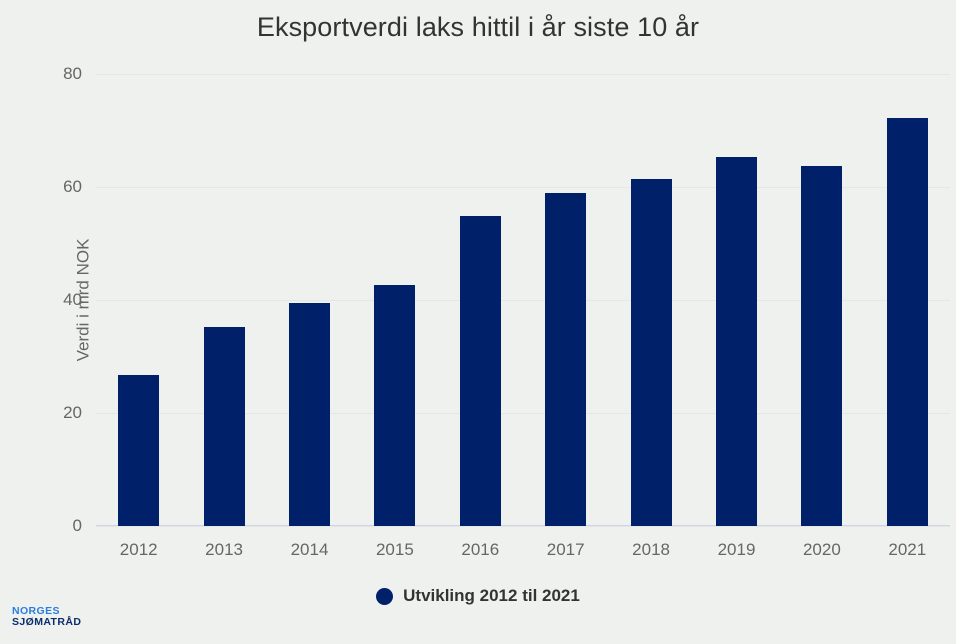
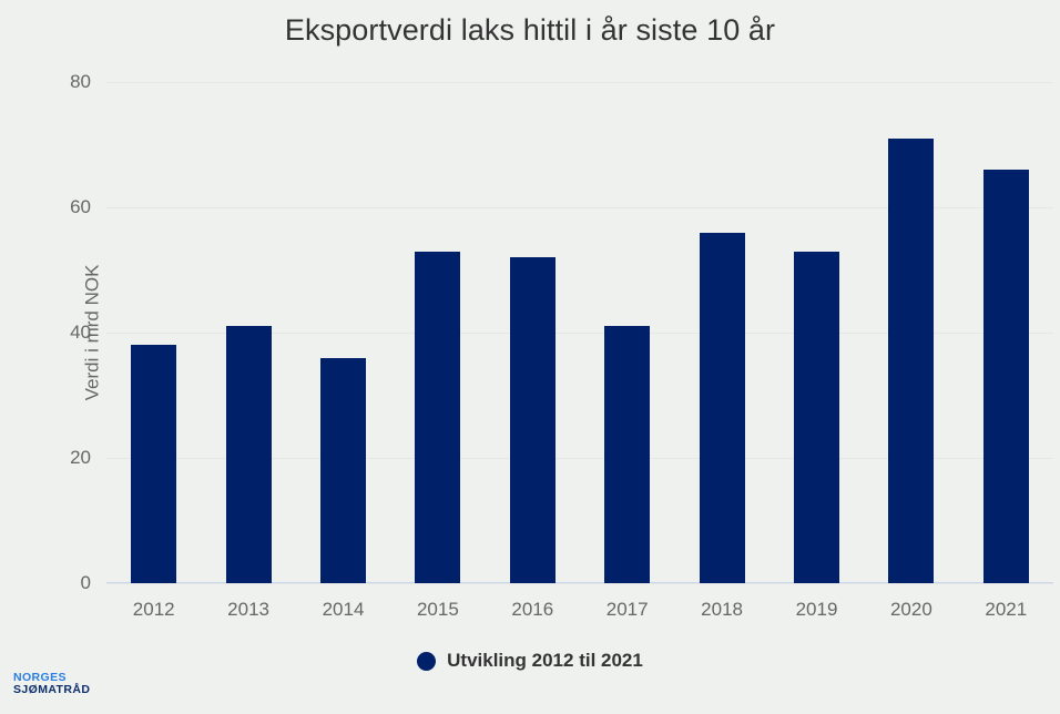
2012: 27 -> 38
2013: 35 -> 41
2014: 39 -> 36
2015: 43 -> 53
2016: 55 -> 52
2017: 59 -> 41
2018: 61 -> 56
2019: 65 -> 53
2020: 64 -> 71
2021: 72 -> 66
